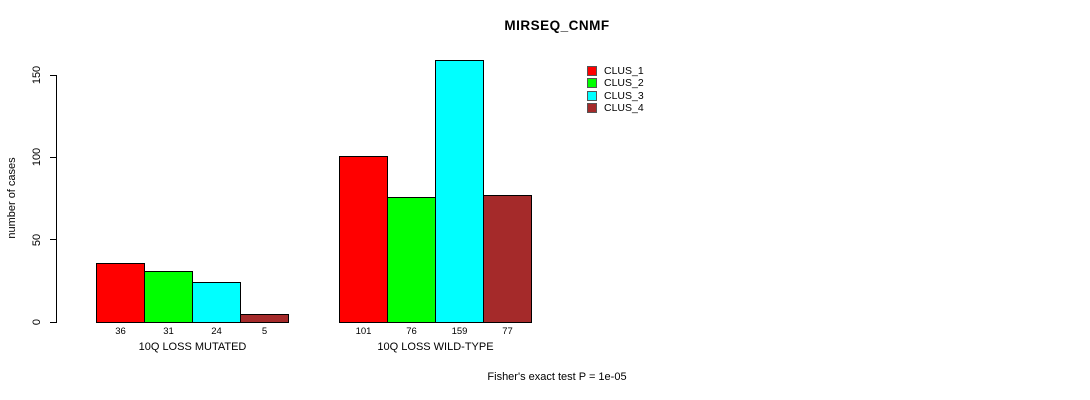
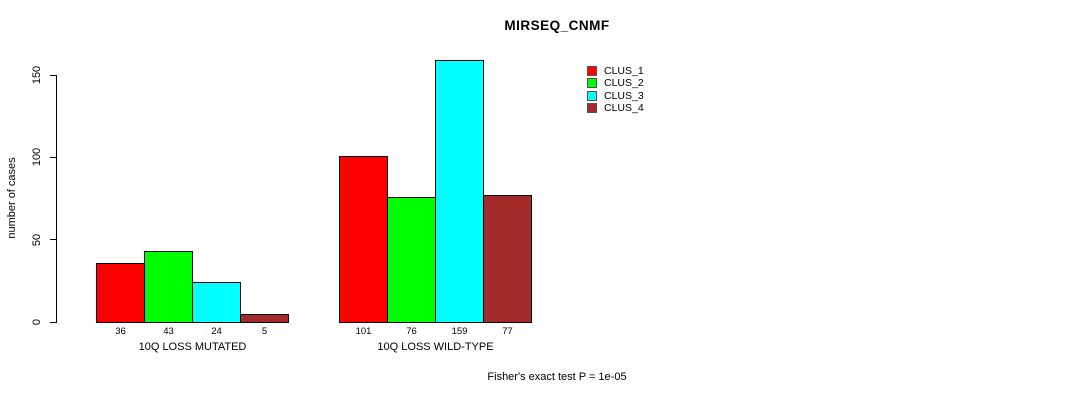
CLUS_2/10Q LOSS MUTATED: 31 -> 43
